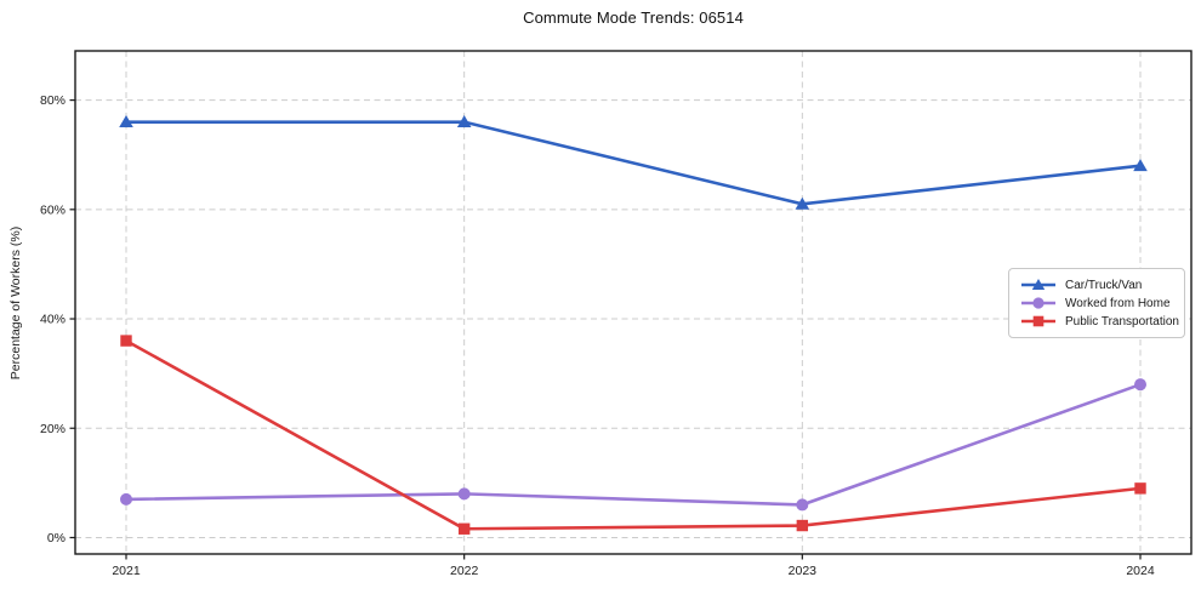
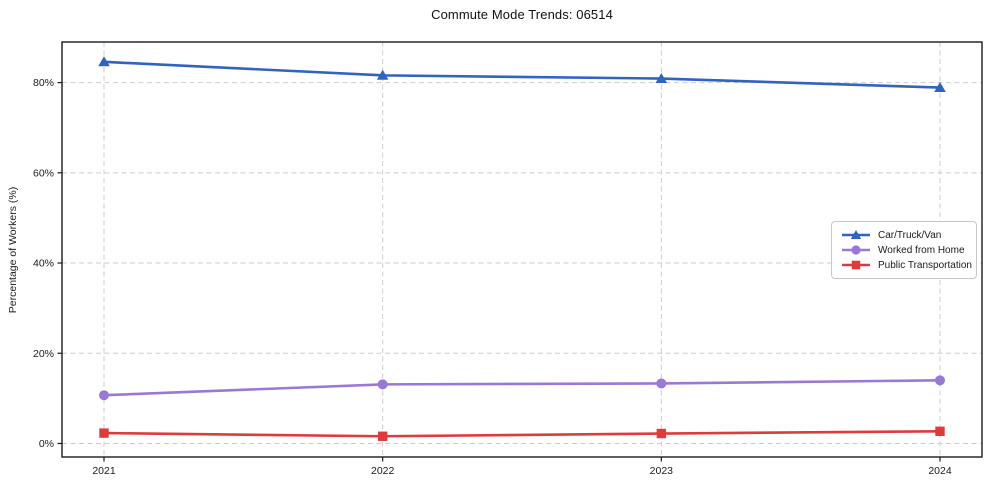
Car/Truck/Van/2021: 76% -> 85%
Worked from Home/2021: 7% -> 11%
Public Transportation/2021: 36% -> 2%
Car/Truck/Van/2022: 76% -> 82%
Worked from Home/2022: 8% -> 13%
Car/Truck/Van/2023: 61% -> 81%
Worked from Home/2023: 6% -> 13%
Car/Truck/Van/2024: 68% -> 79%
Worked from Home/2024: 28% -> 14%
Public Transportation/2024: 9% -> 3%
